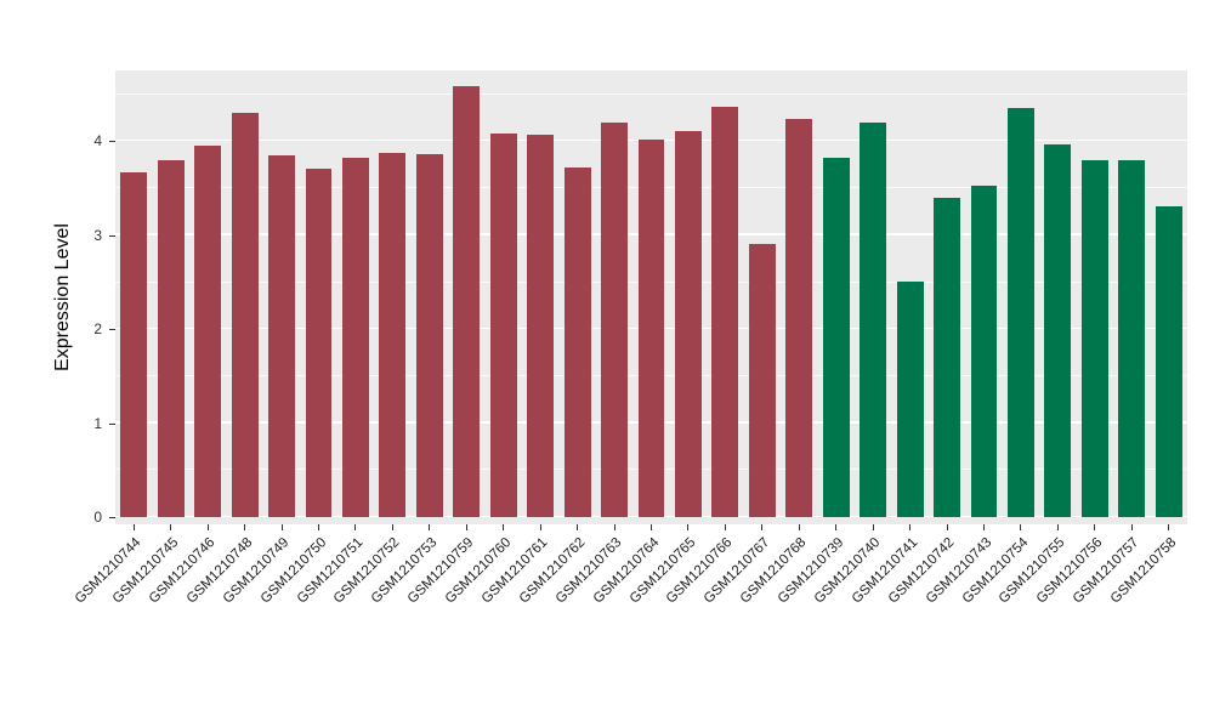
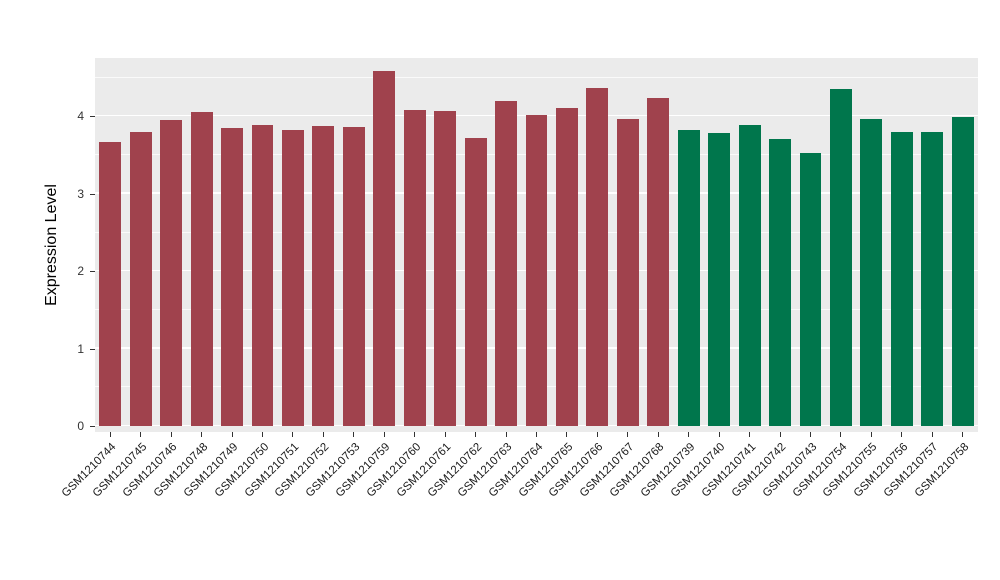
GSM1210748: 4.3 -> 4.0
GSM1210750: 3.7 -> 3.9
GSM1210767: 2.9 -> 4.0
GSM1210740: 4.2 -> 3.8
GSM1210741: 2.5 -> 3.9
GSM1210742: 3.4 -> 3.7
GSM1210758: 3.3 -> 4.0
